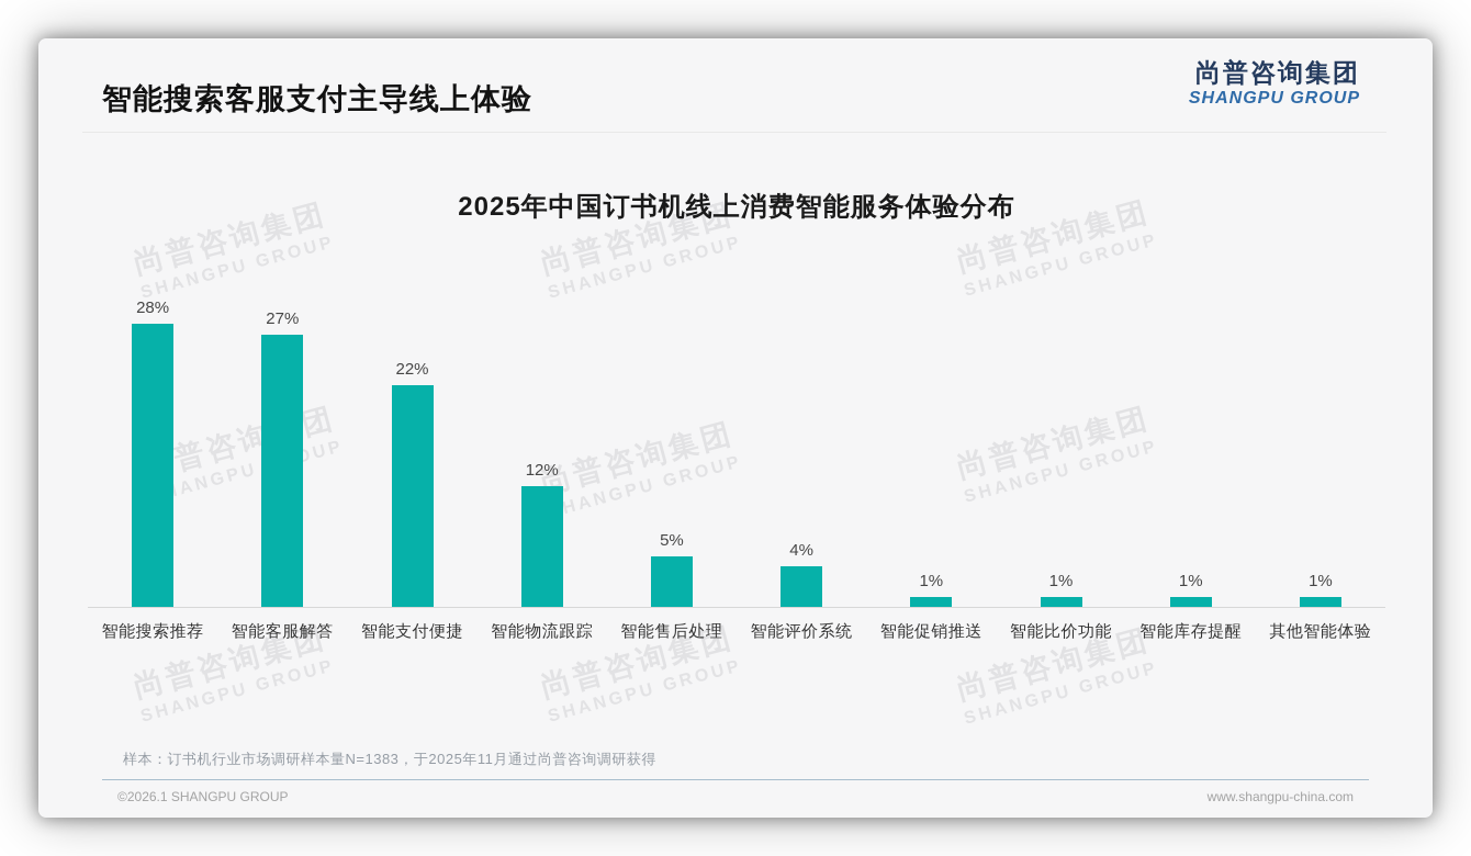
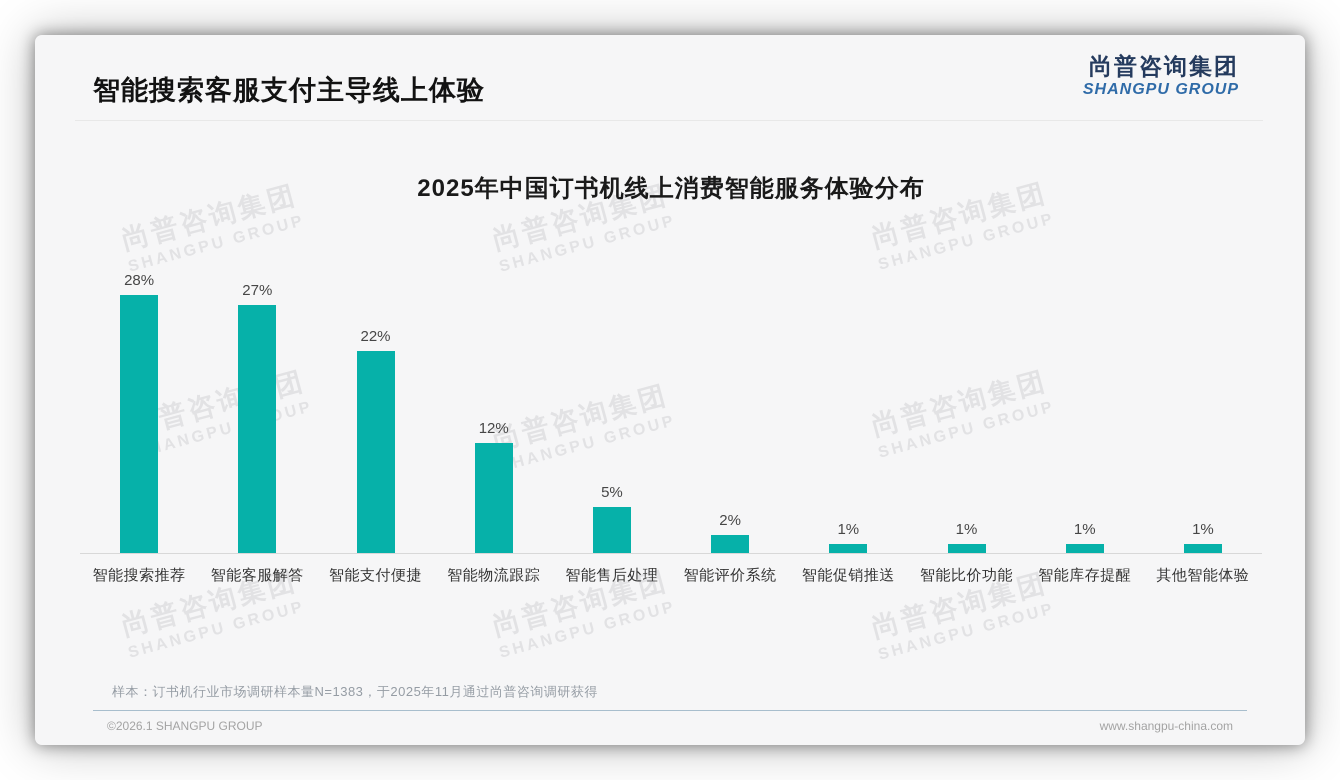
智能评价系统: 4% -> 2%
